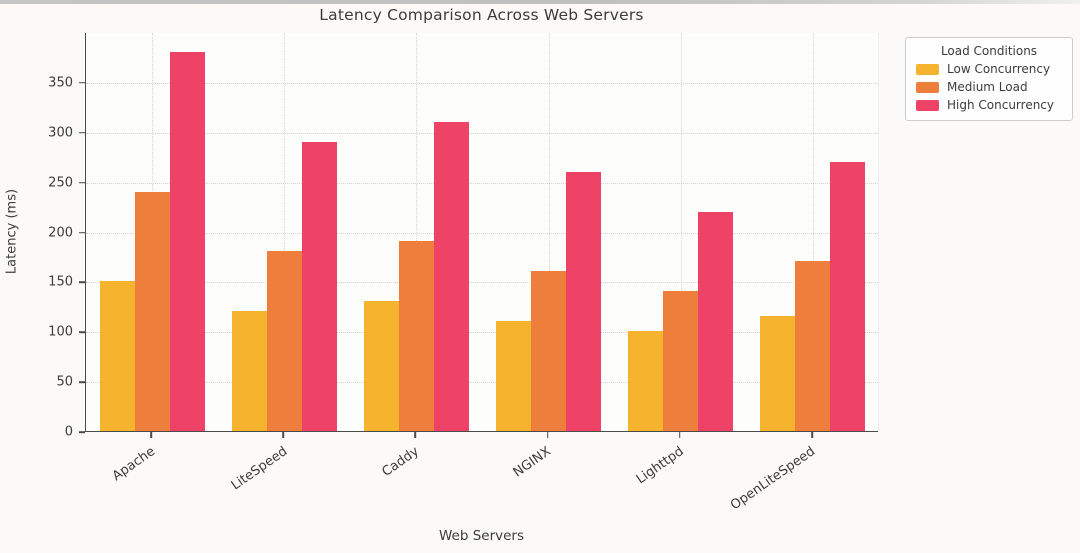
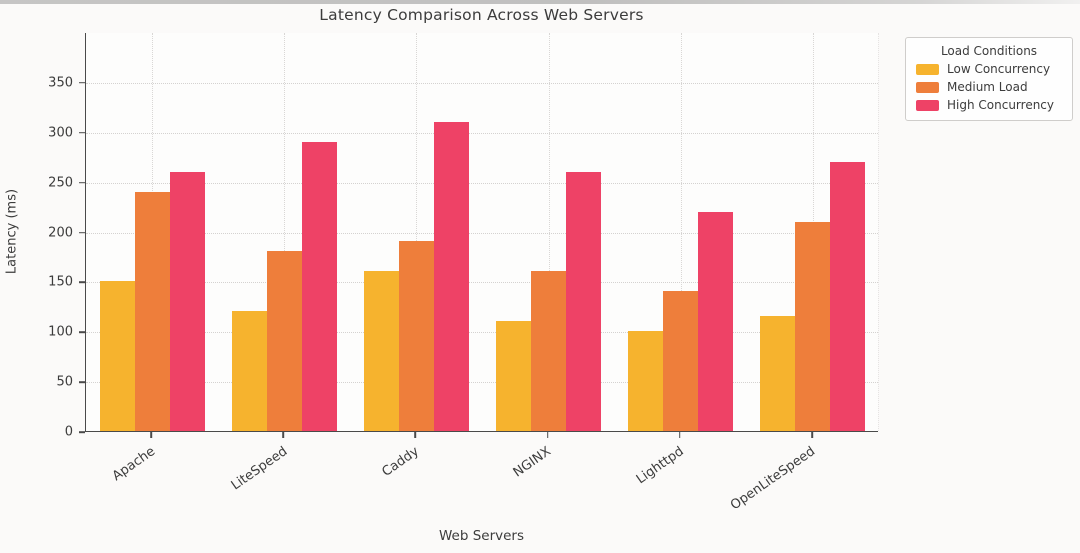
High Concurrency/Apache: 380 -> 260
Low Concurrency/Caddy: 130 -> 160
Medium Load/OpenLiteSpeed: 170 -> 210
